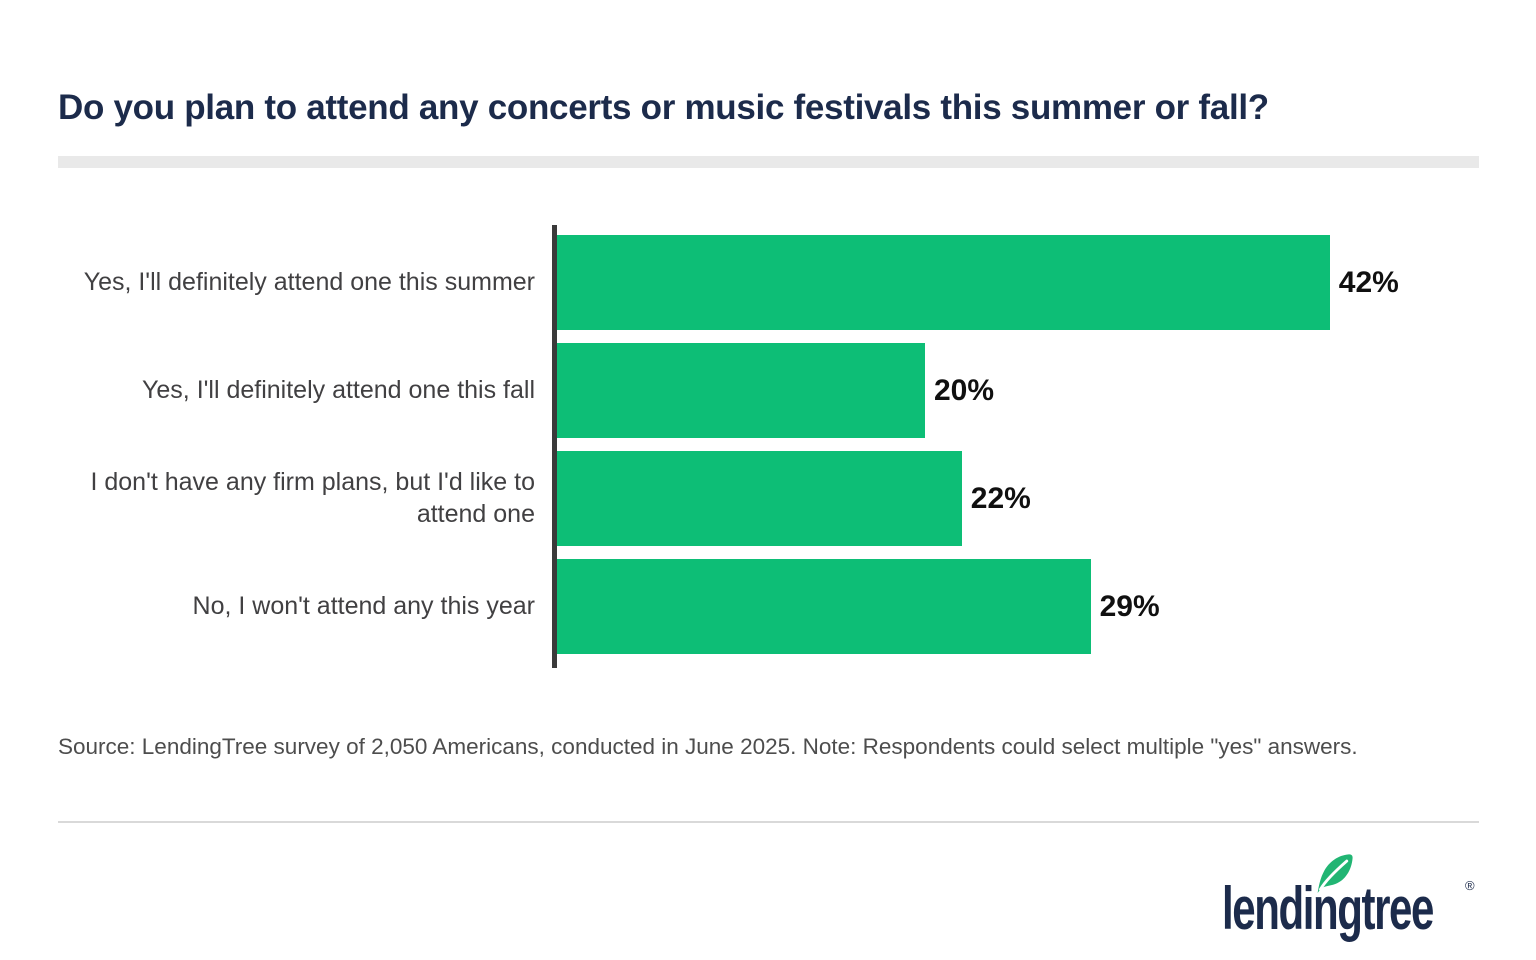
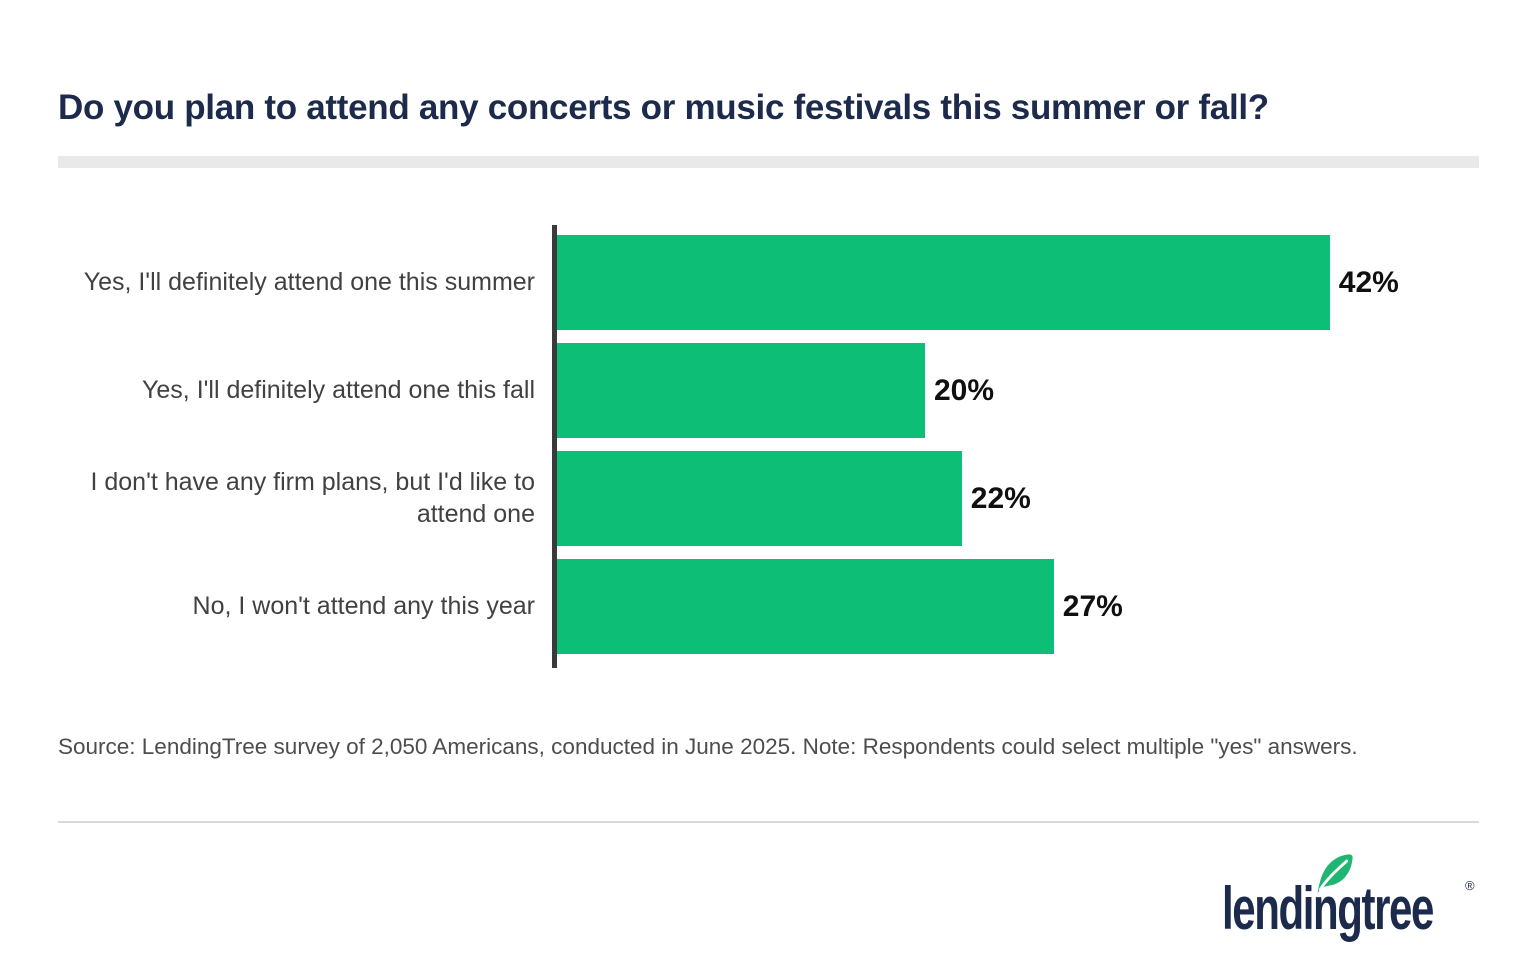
No, I won't attend any this year: 29% -> 27%
